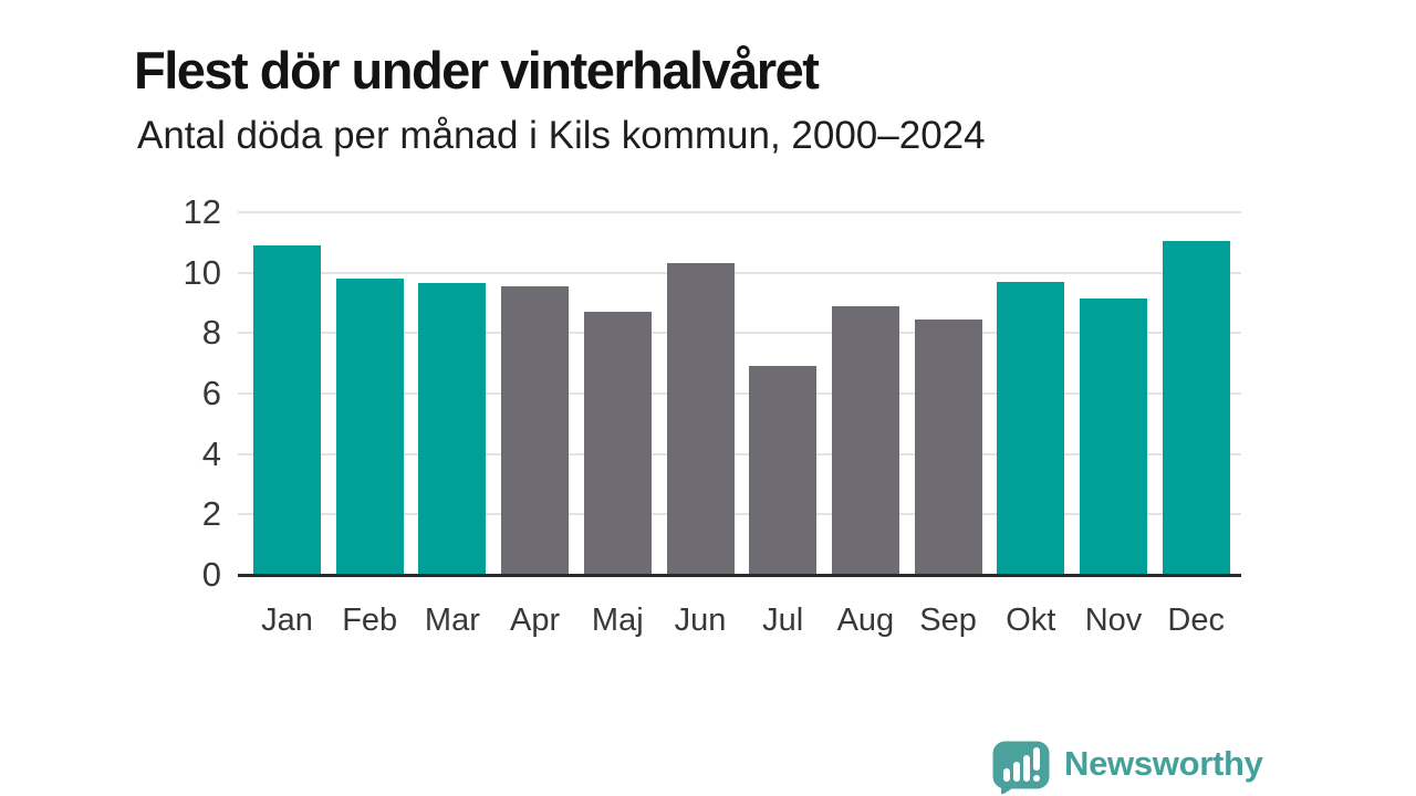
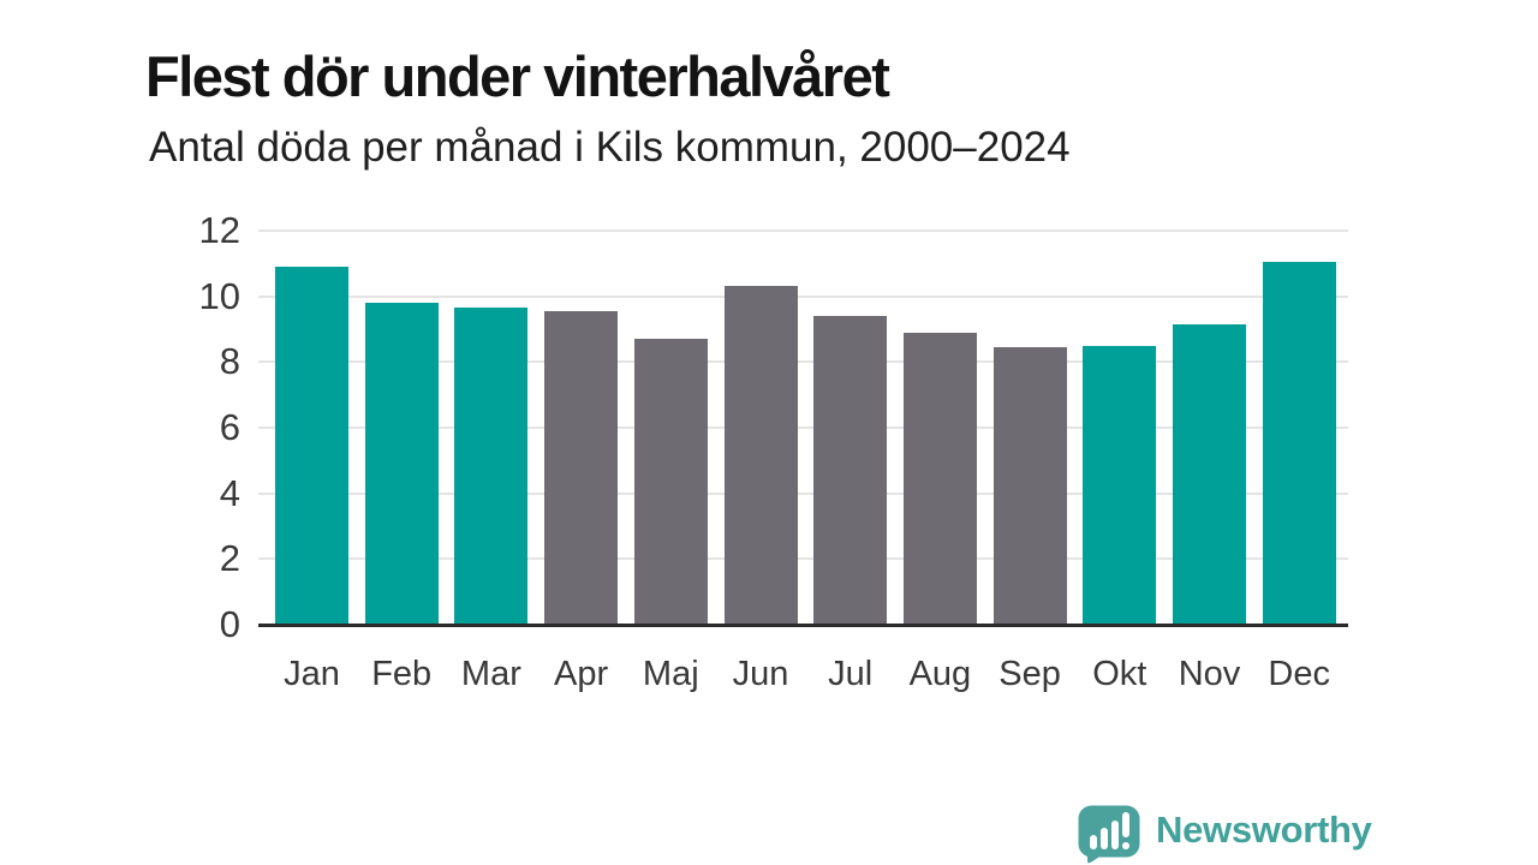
Jul: 6.9 -> 9.4
Okt: 9.7 -> 8.5
